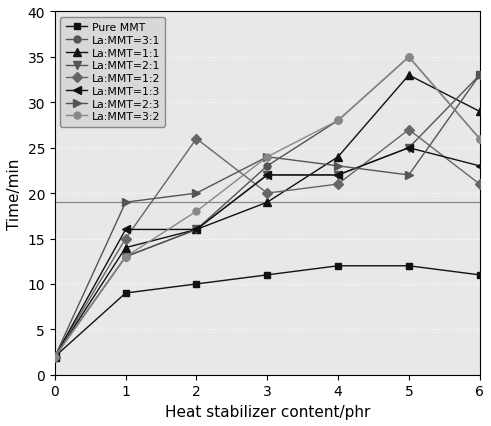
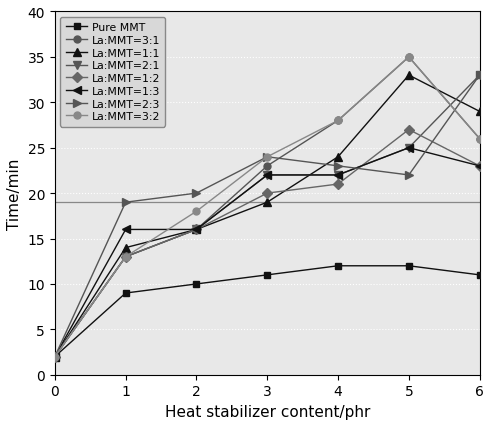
La:MMT=1:2/1: 15 -> 13
La:MMT=1:2/2: 26 -> 16
La:MMT=1:2/6: 21 -> 23
